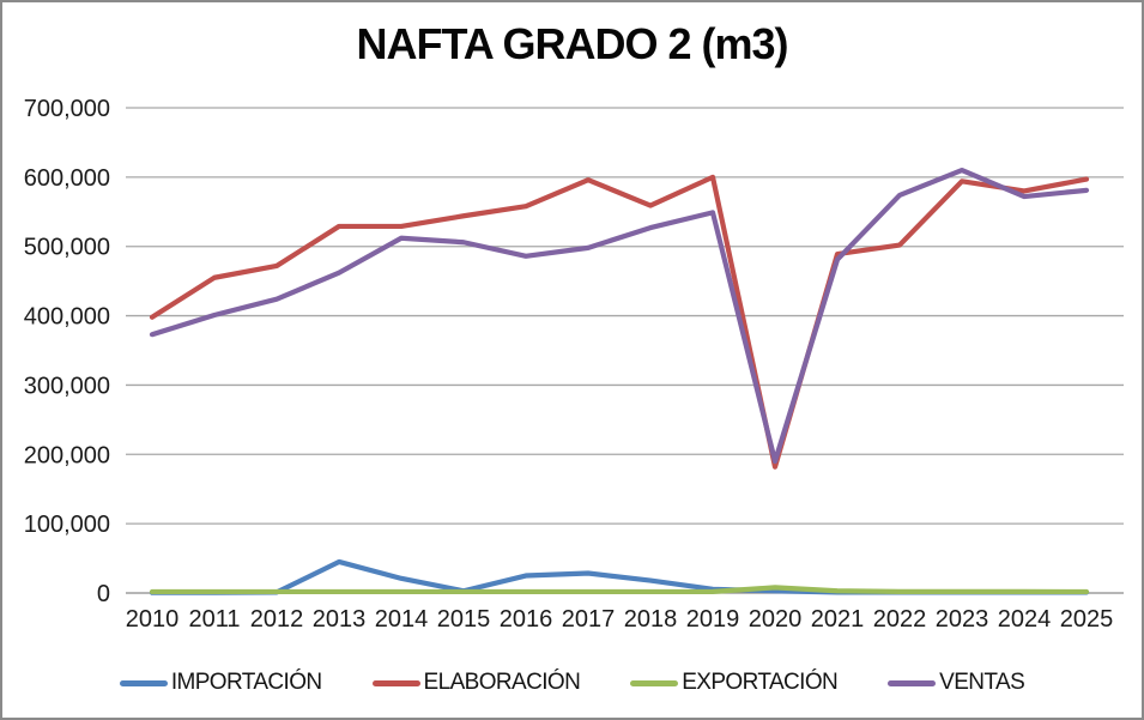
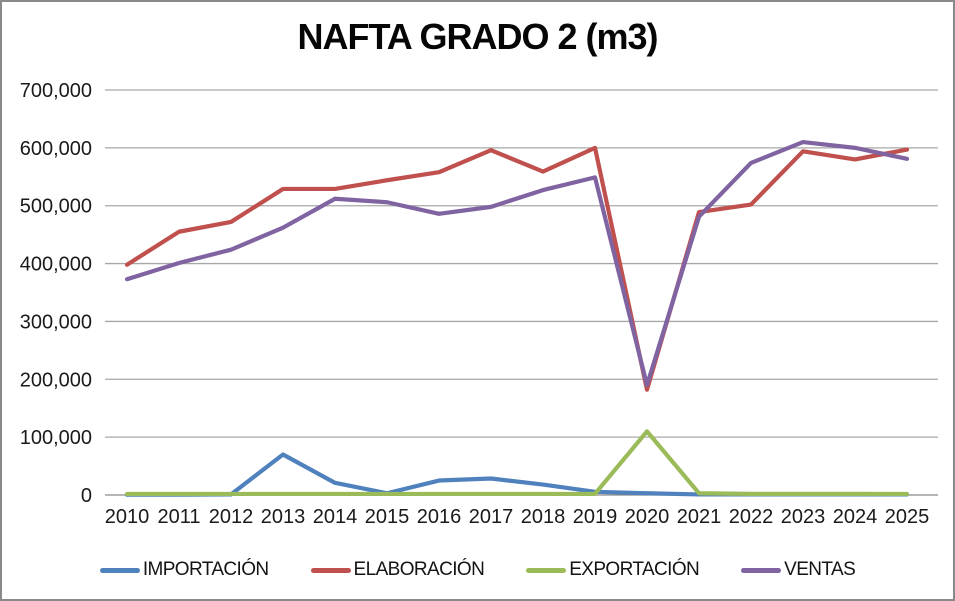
IMPORTACIÓN/2013: 40000 -> 70000
EXPORTACIÓN/2020: 10000 -> 110000
VENTAS/2024: 570000 -> 600000
